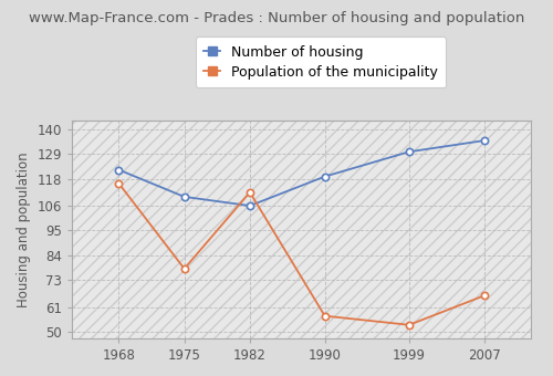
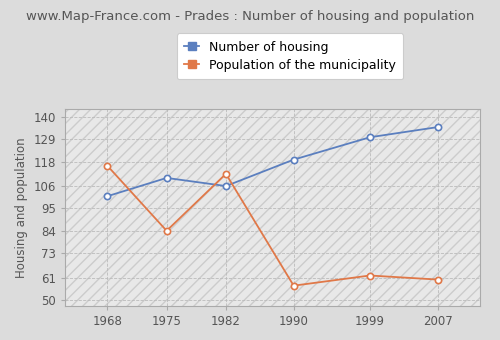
Number of housing/1968: 122 -> 101
Population of the municipality/1975: 78 -> 84
Population of the municipality/1999: 53 -> 62
Population of the municipality/2007: 66 -> 60
